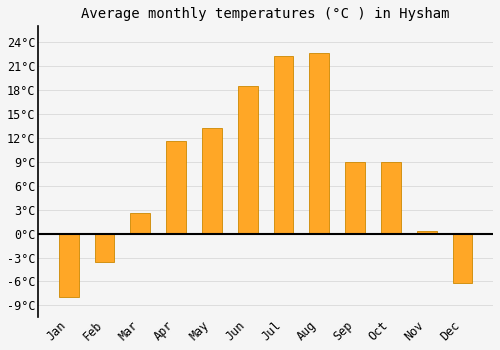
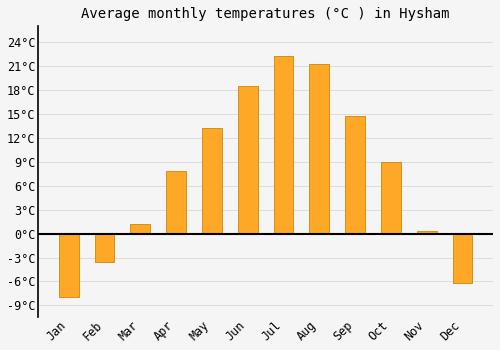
Mar: 2.6°C -> 1.2°C
Apr: 11.6°C -> 7.8°C
Aug: 22.6°C -> 21.3°C
Sep: 9.0°C -> 14.8°C
